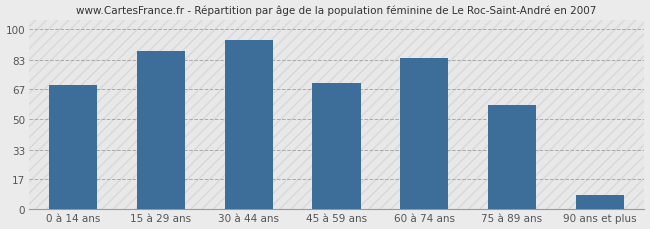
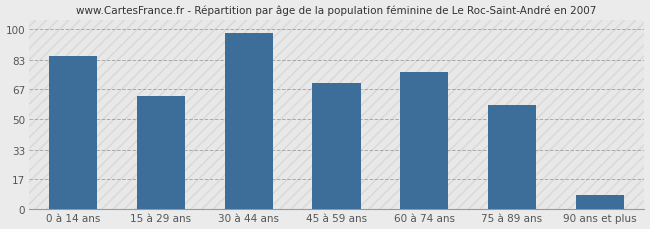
0 à 14 ans: 69 -> 85
15 à 29 ans: 88 -> 63
30 à 44 ans: 94 -> 98
60 à 74 ans: 84 -> 76
